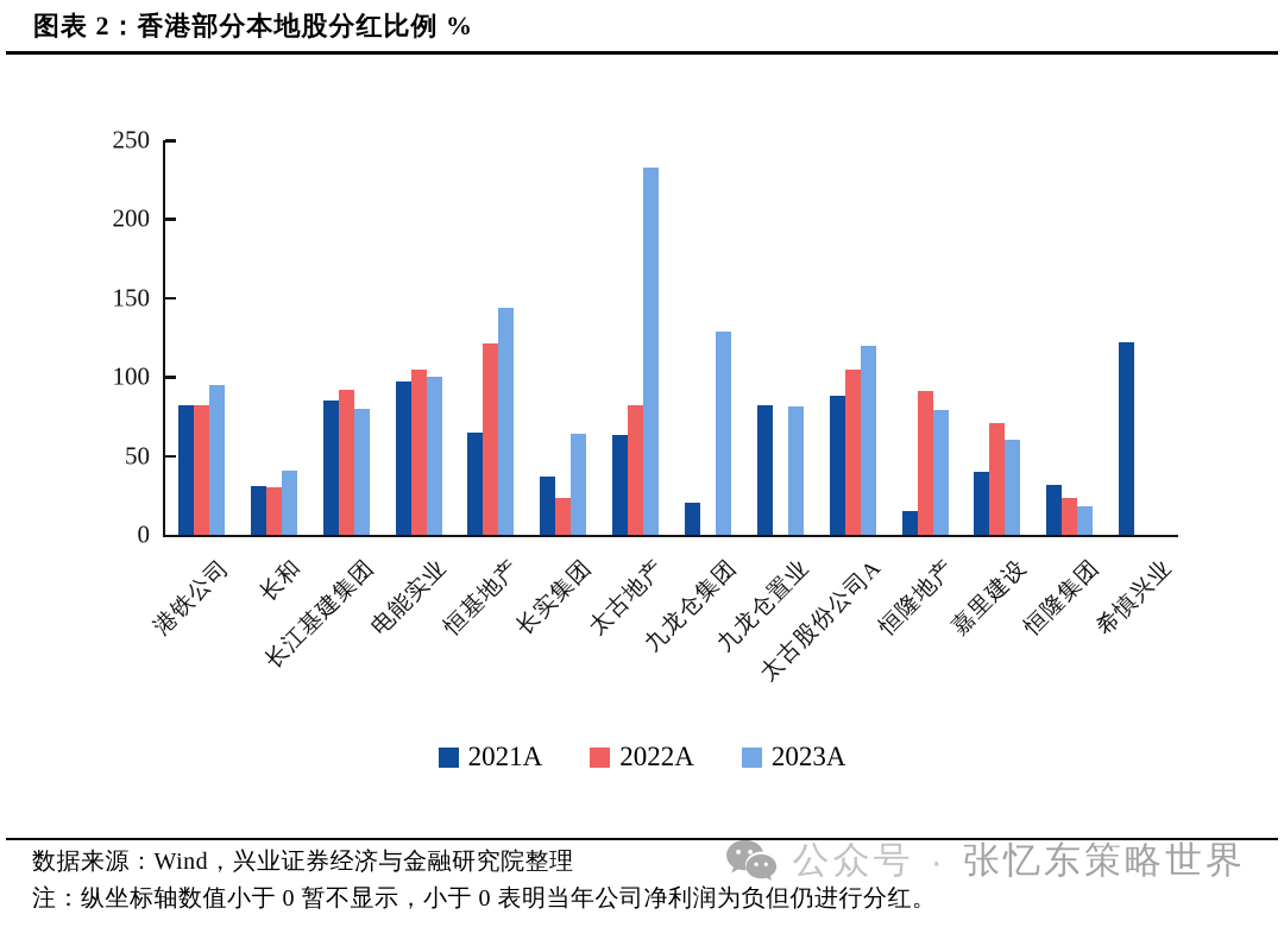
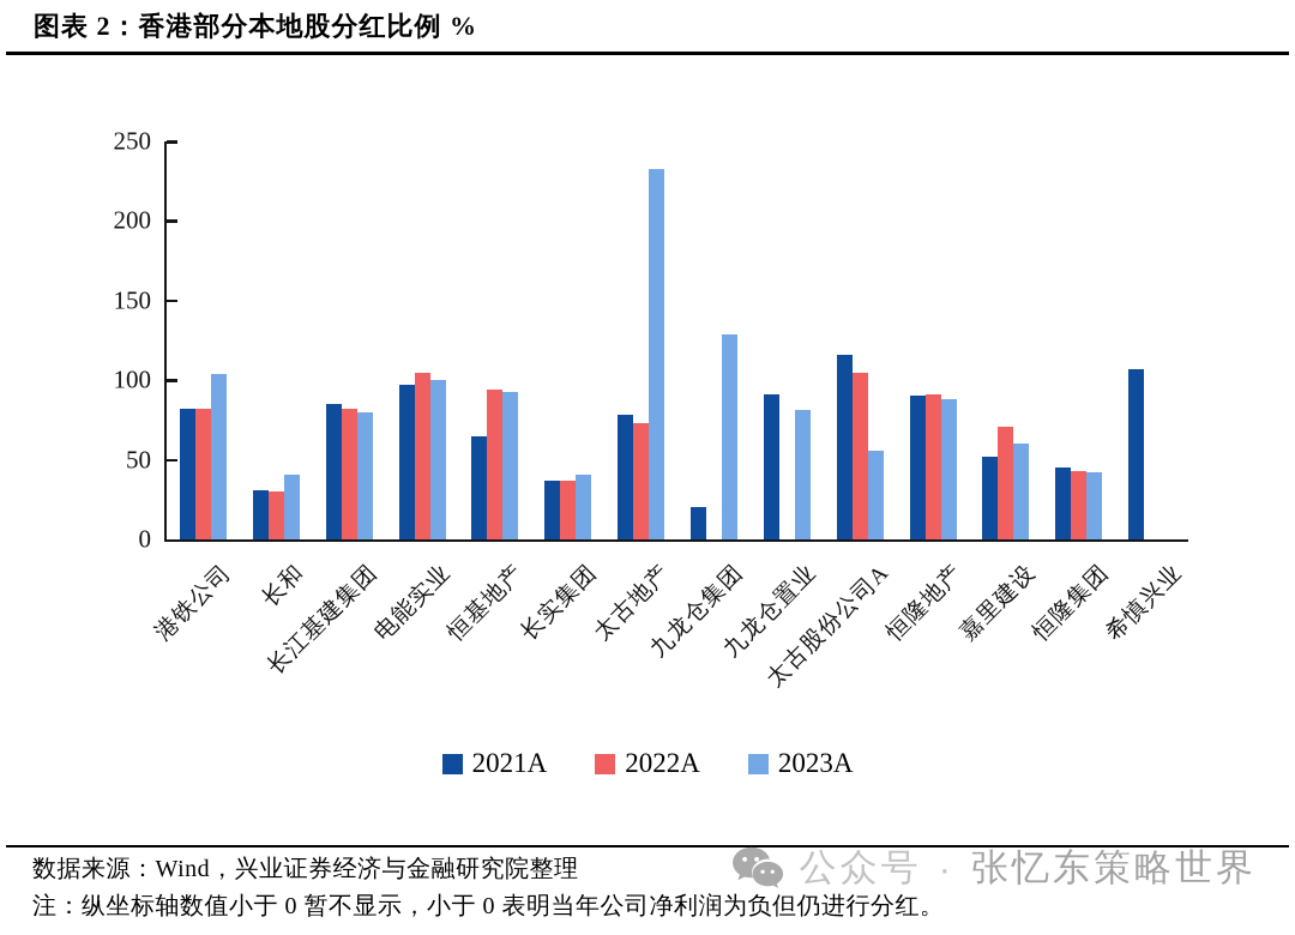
2023A/港铁公司: 95 -> 104
2022A/长江基建集团: 92 -> 82
2022A/恒基地产: 121 -> 94
2023A/恒基地产: 144 -> 93
2022A/长实集团: 23 -> 37
2023A/长实集团: 64 -> 41
2021A/太古地产: 63 -> 78
2022A/太古地产: 82 -> 73
2021A/九龙仓置业: 82 -> 91
2021A/太古股份公司A: 88 -> 116
2023A/太古股份公司A: 120 -> 56
2021A/恒隆地产: 15 -> 90
2023A/恒隆地产: 79 -> 88
2021A/嘉里建设: 40 -> 52
2021A/恒隆集团: 32 -> 45
2022A/恒隆集团: 23 -> 43
2023A/恒隆集团: 18 -> 42
2021A/希慎兴业: 122 -> 107
